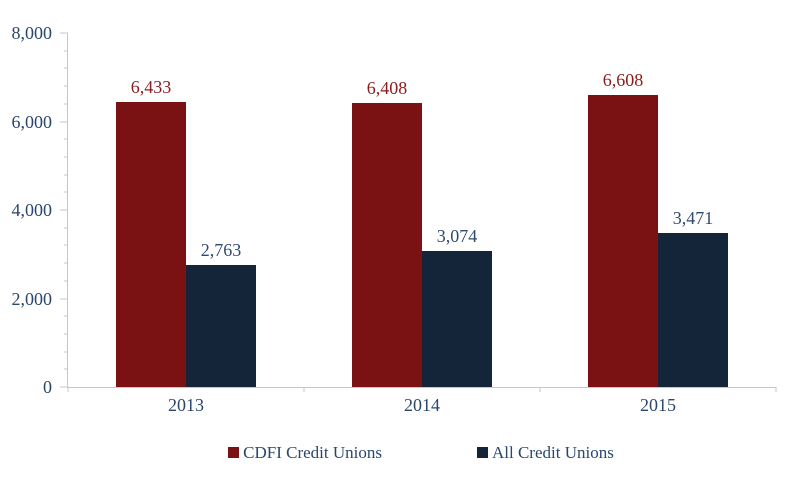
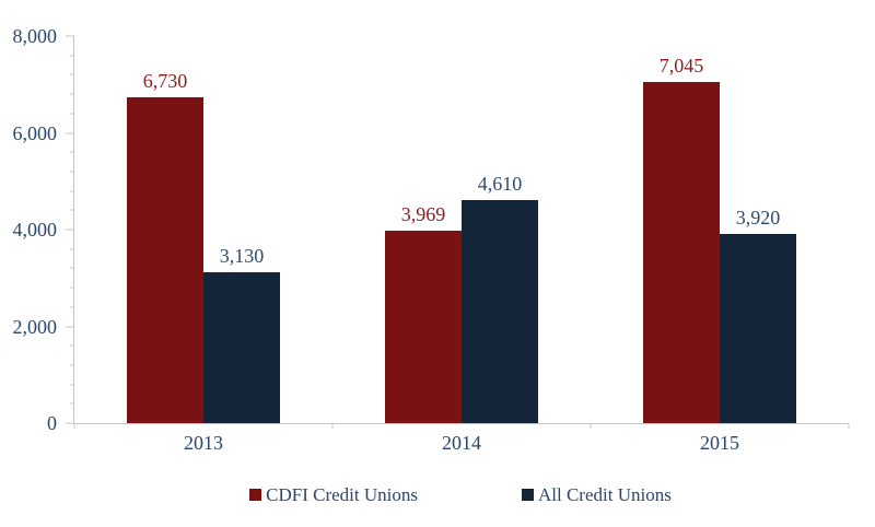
CDFI Credit Unions/2013: 6,433 -> 6,730
All Credit Unions/2013: 2,763 -> 3,130
CDFI Credit Unions/2014: 6,408 -> 3,969
All Credit Unions/2014: 3,074 -> 4,610
CDFI Credit Unions/2015: 6,608 -> 7,045
All Credit Unions/2015: 3,471 -> 3,920
